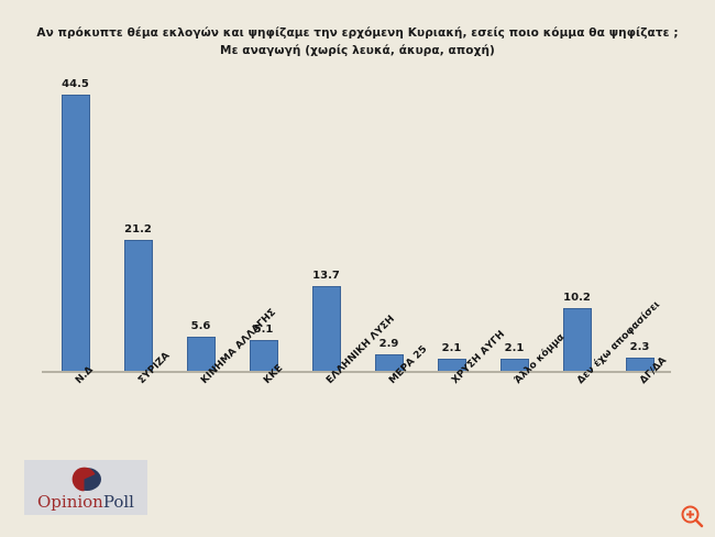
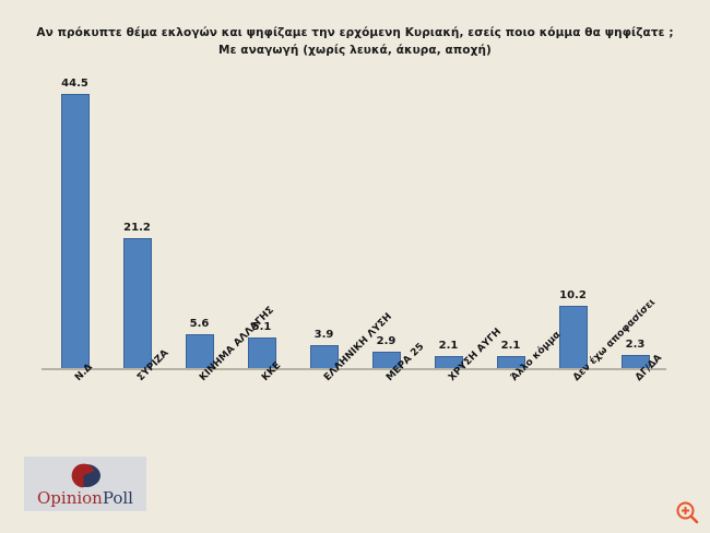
ΕΛΛΗΝΙΚΗ ΛΥΣΗ: 13.7 -> 3.9
